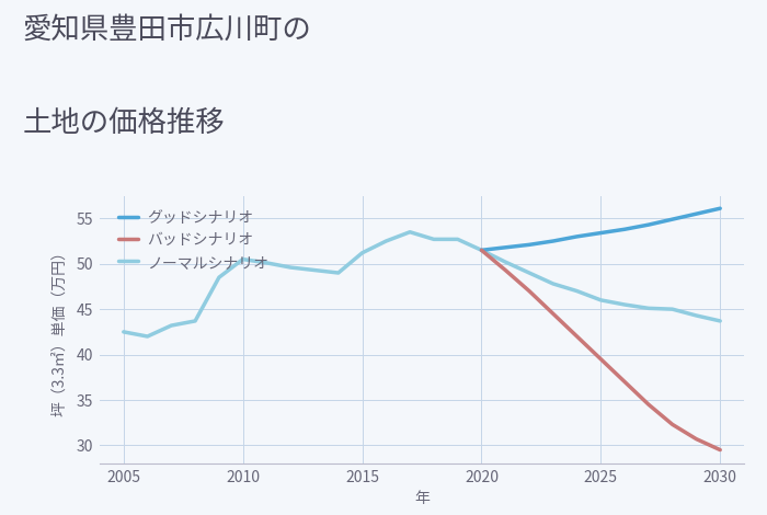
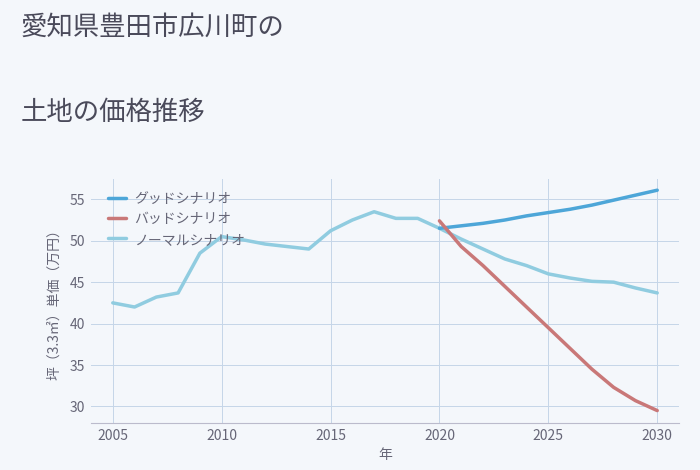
バッドシナリオ/2020: 51.5 -> 52.4
